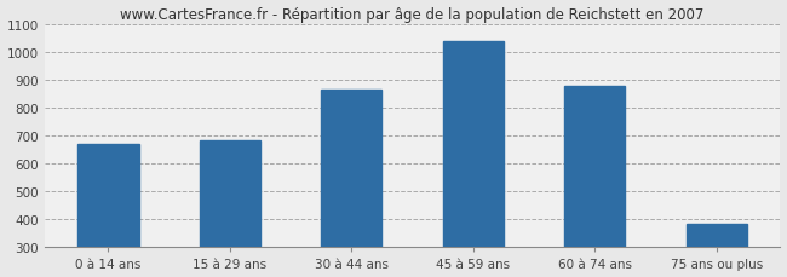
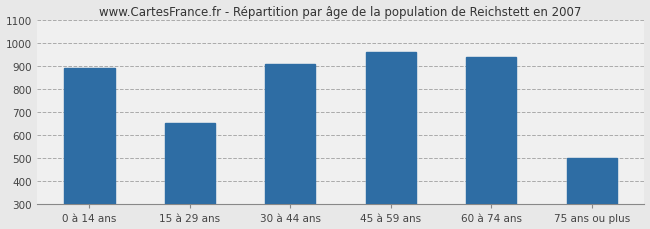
0 à 14 ans: 670 -> 890
15 à 29 ans: 685 -> 655
30 à 44 ans: 865 -> 910
45 à 59 ans: 1040 -> 960
60 à 74 ans: 880 -> 940
75 ans ou plus: 385 -> 500
